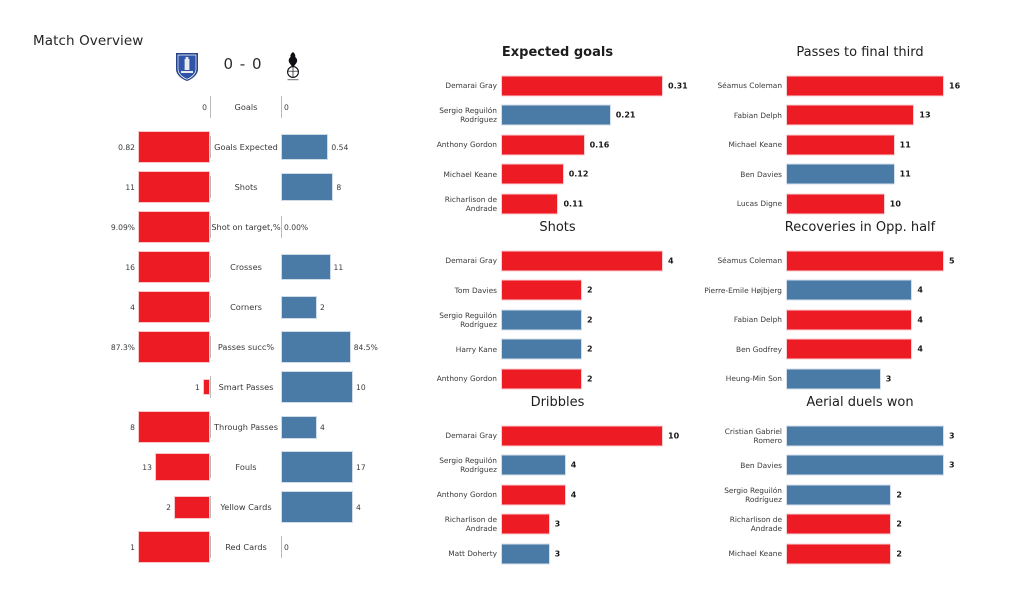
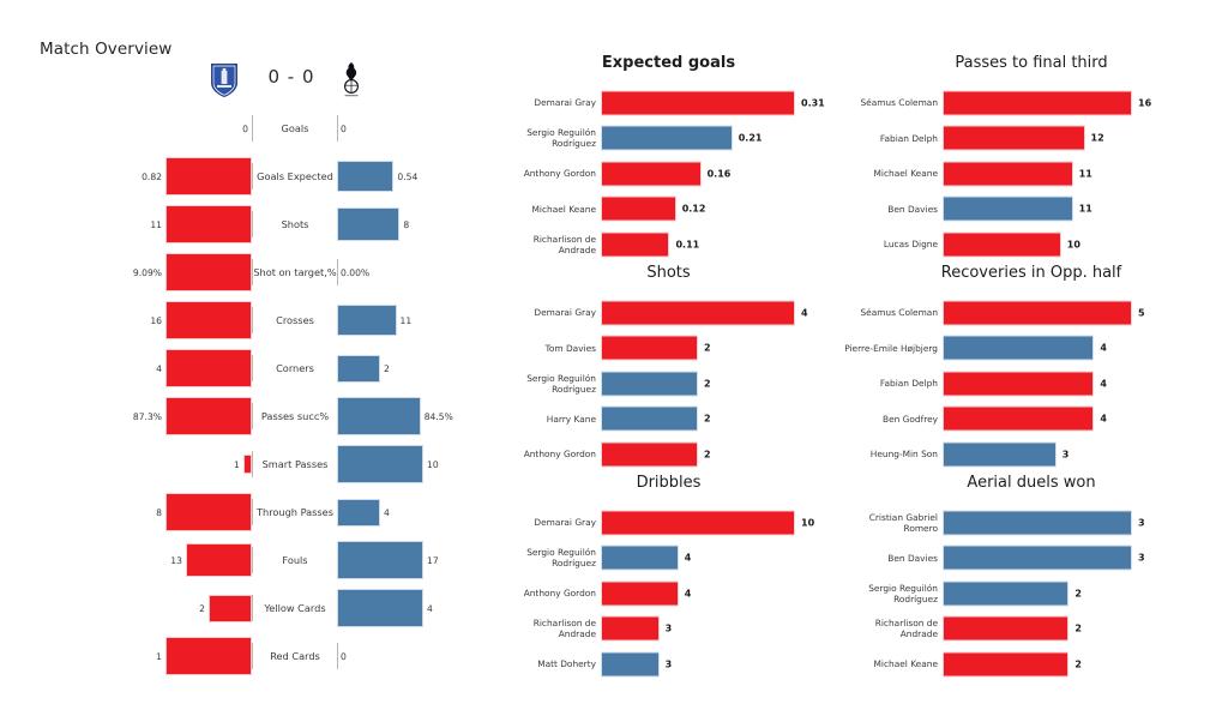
Passes to final third/Fabian Delph: 13 -> 12
